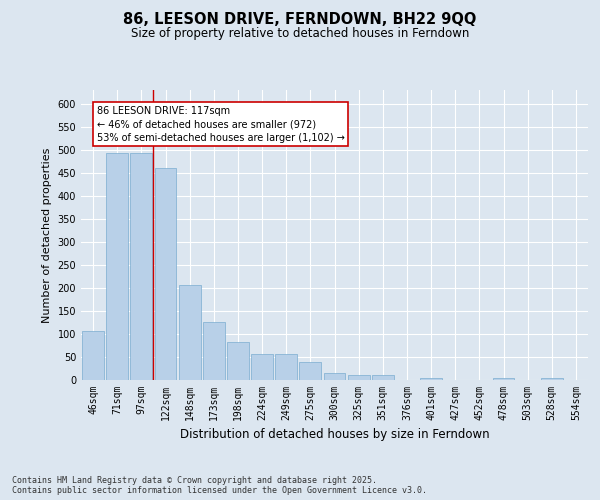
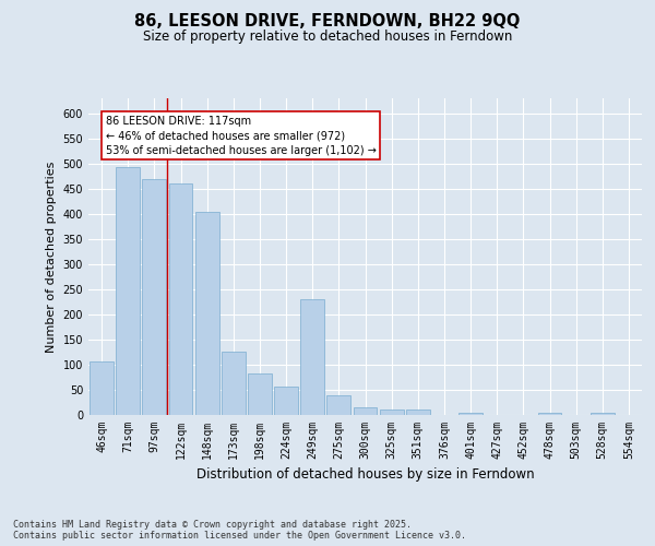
97sqm: 493 -> 470
148sqm: 207 -> 405
249sqm: 57 -> 230
